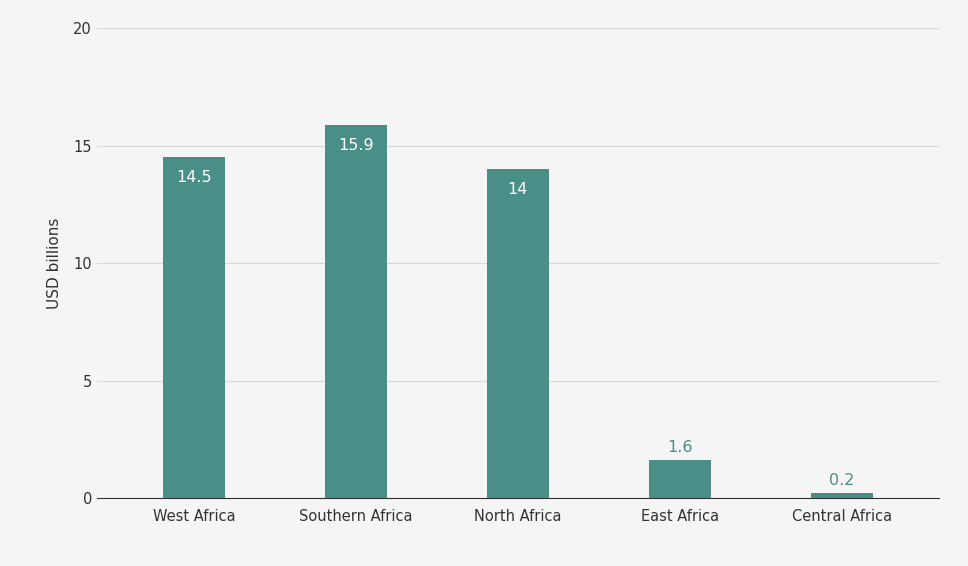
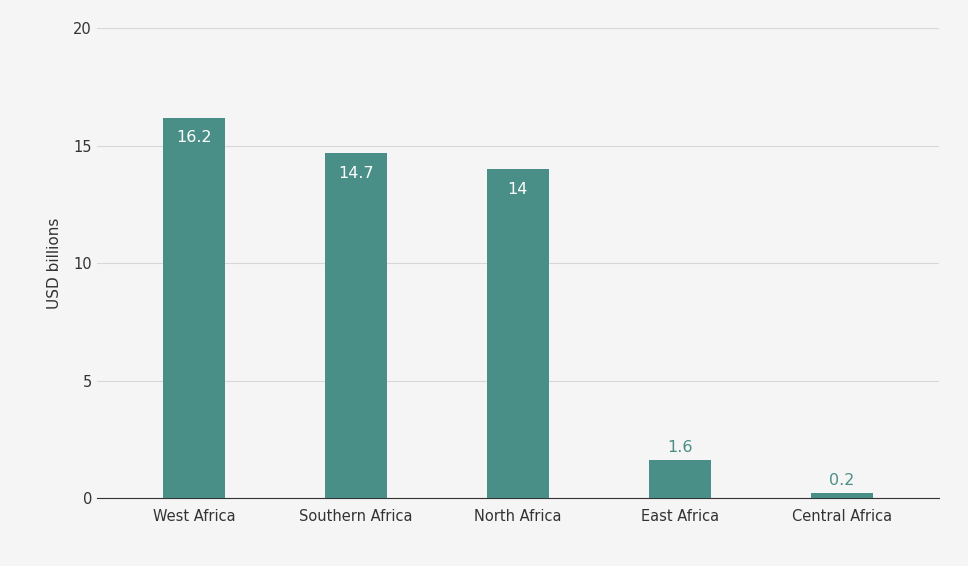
West Africa: 14.5 -> 16.2
Southern Africa: 15.9 -> 14.7
